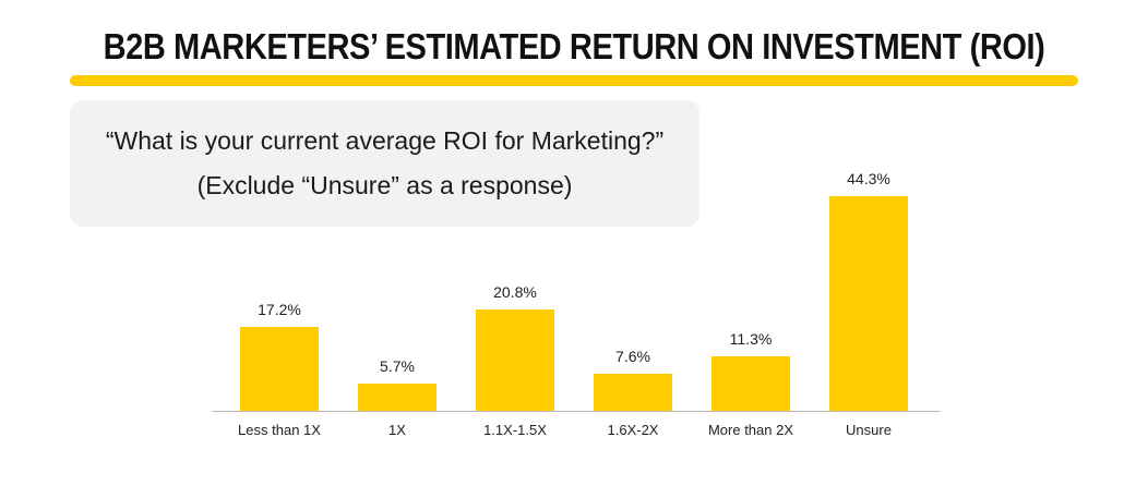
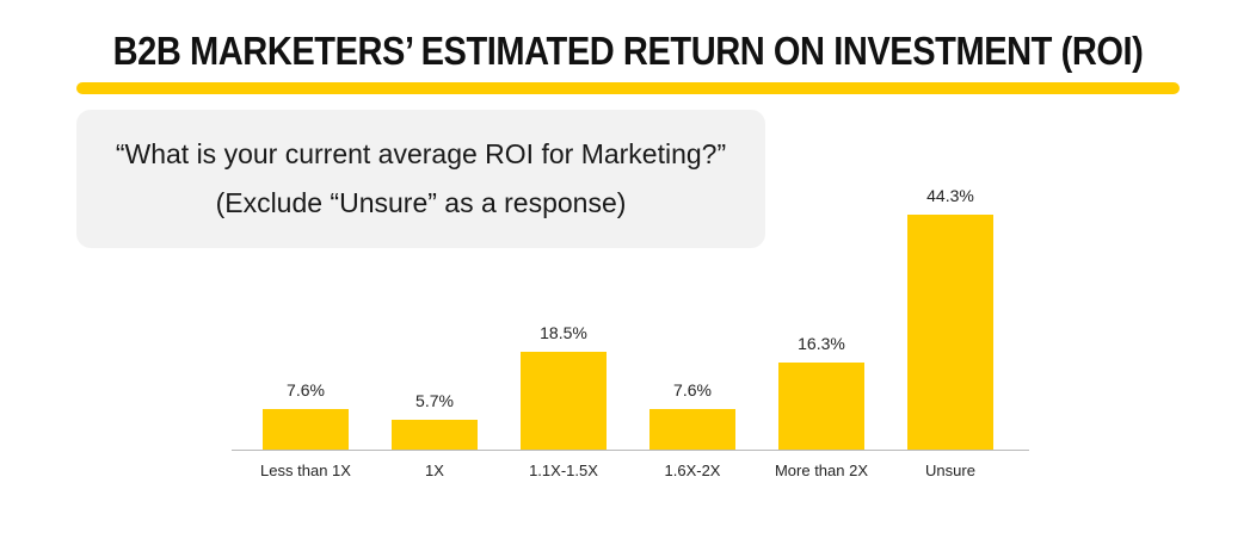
Less than 1X: 17.2% -> 7.6%
1.1X-1.5X: 20.8% -> 18.5%
More than 2X: 11.3% -> 16.3%
